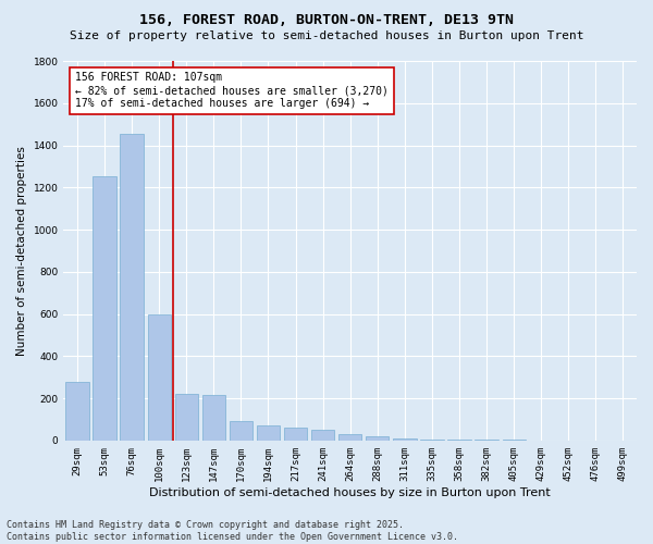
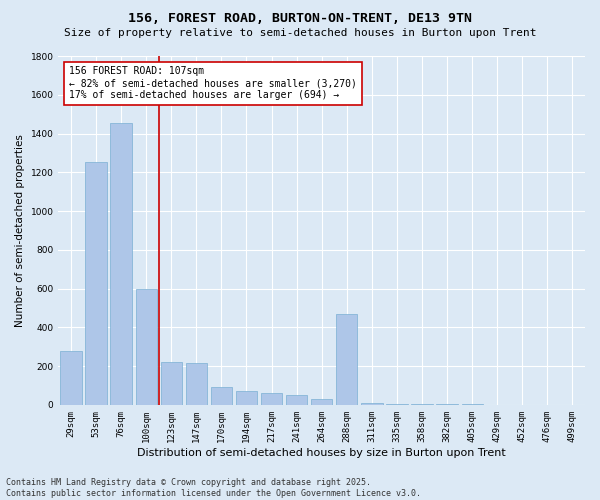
288sqm: 20 -> 470
